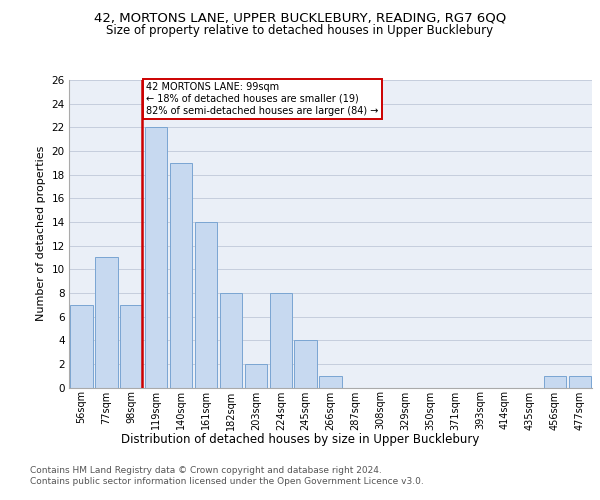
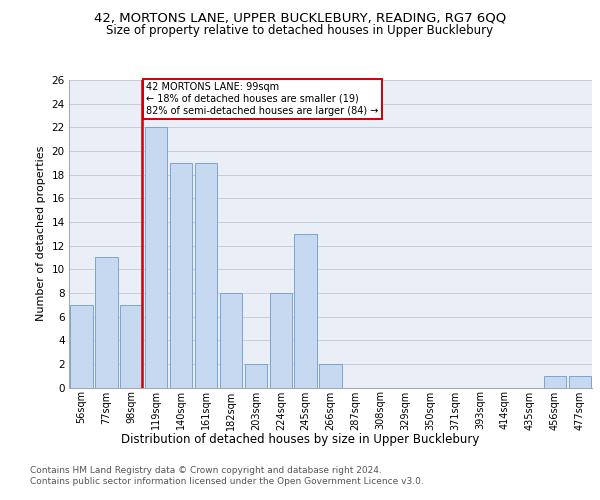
161sqm: 14 -> 19
245sqm: 4 -> 13
266sqm: 1 -> 2
